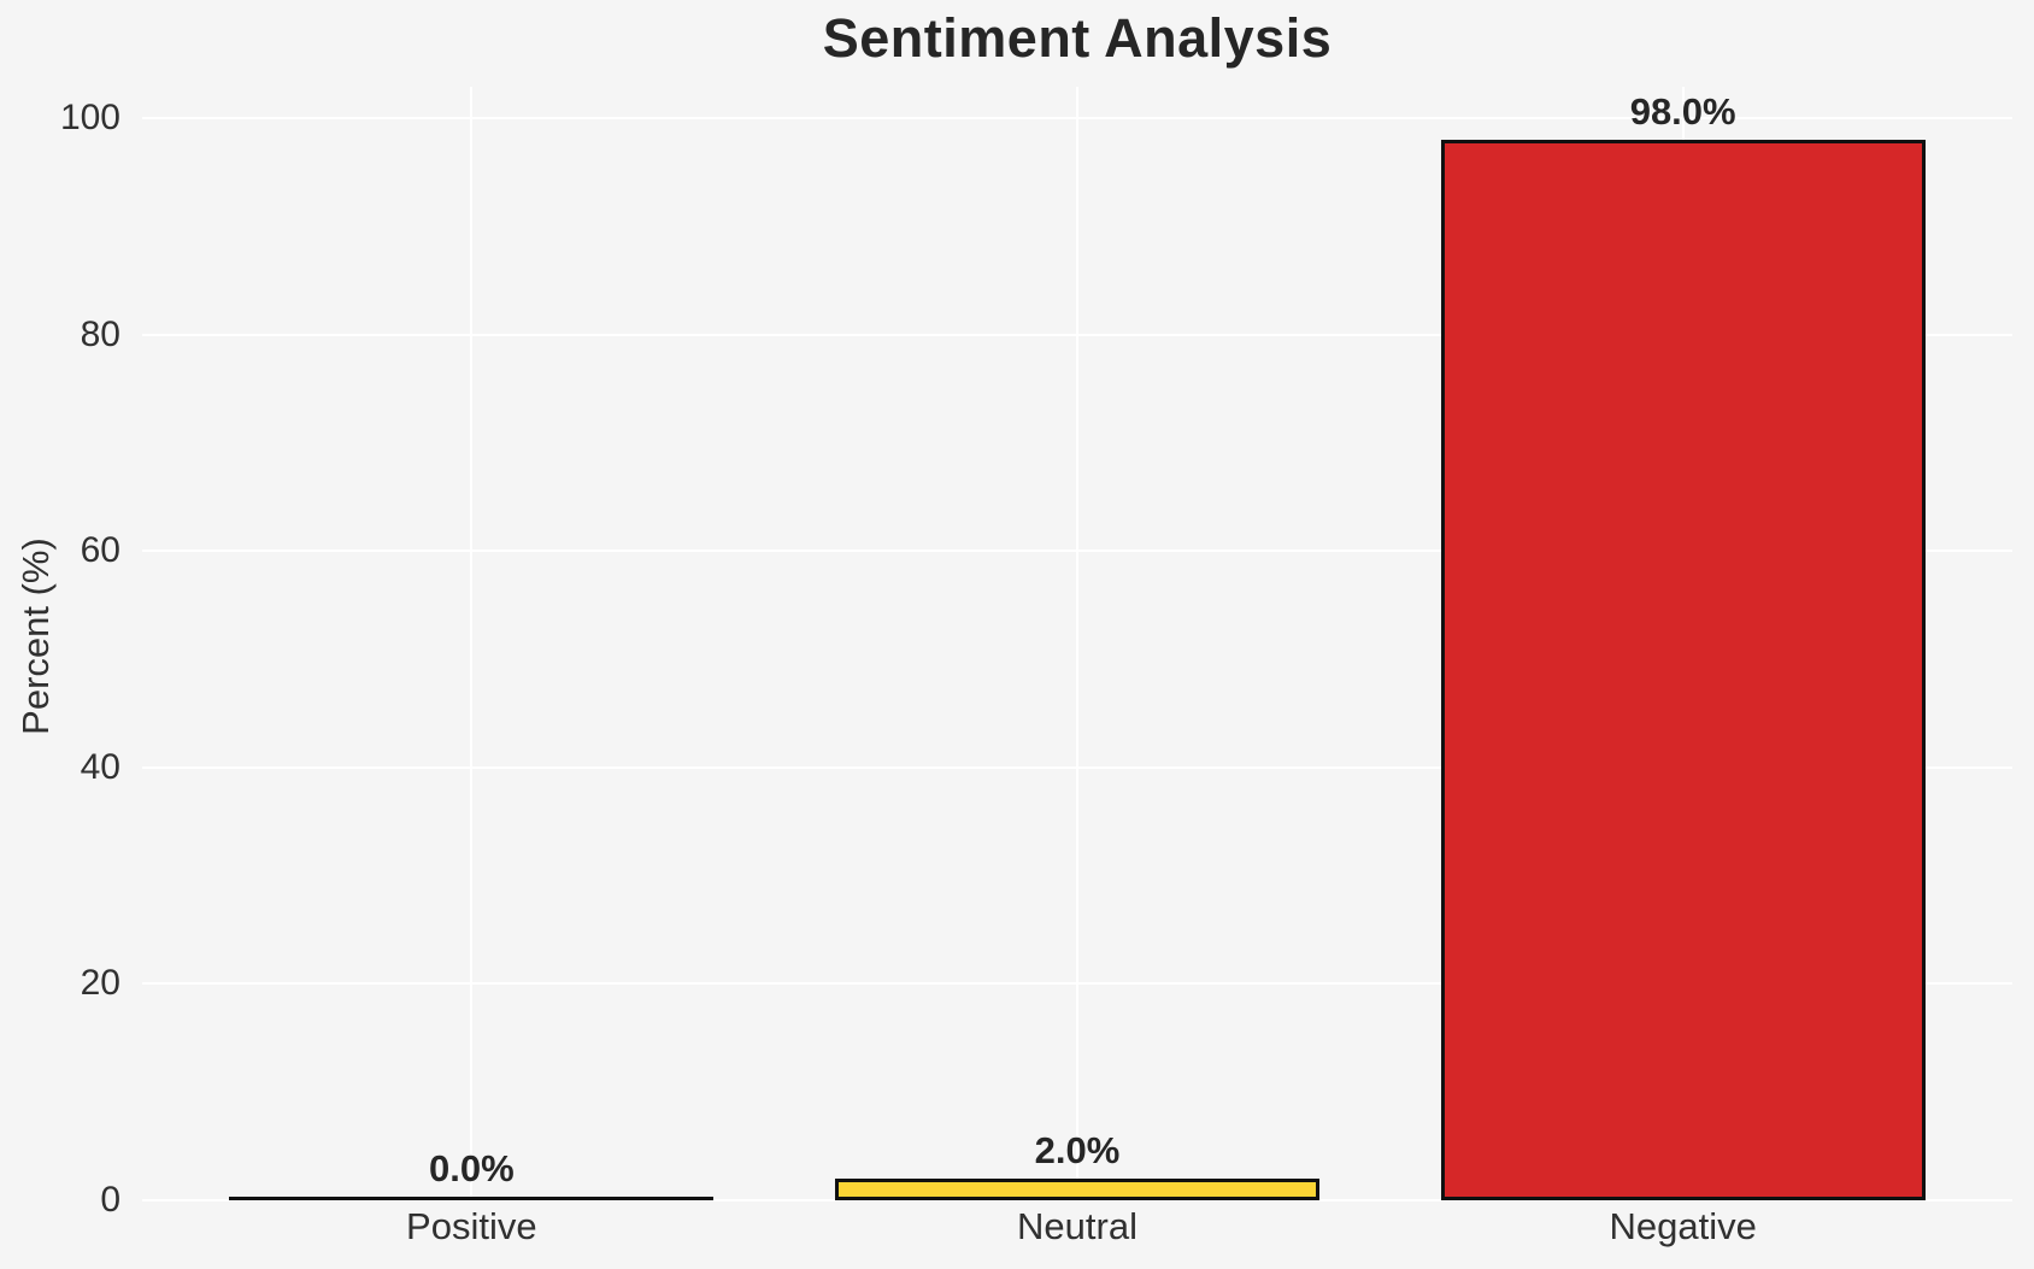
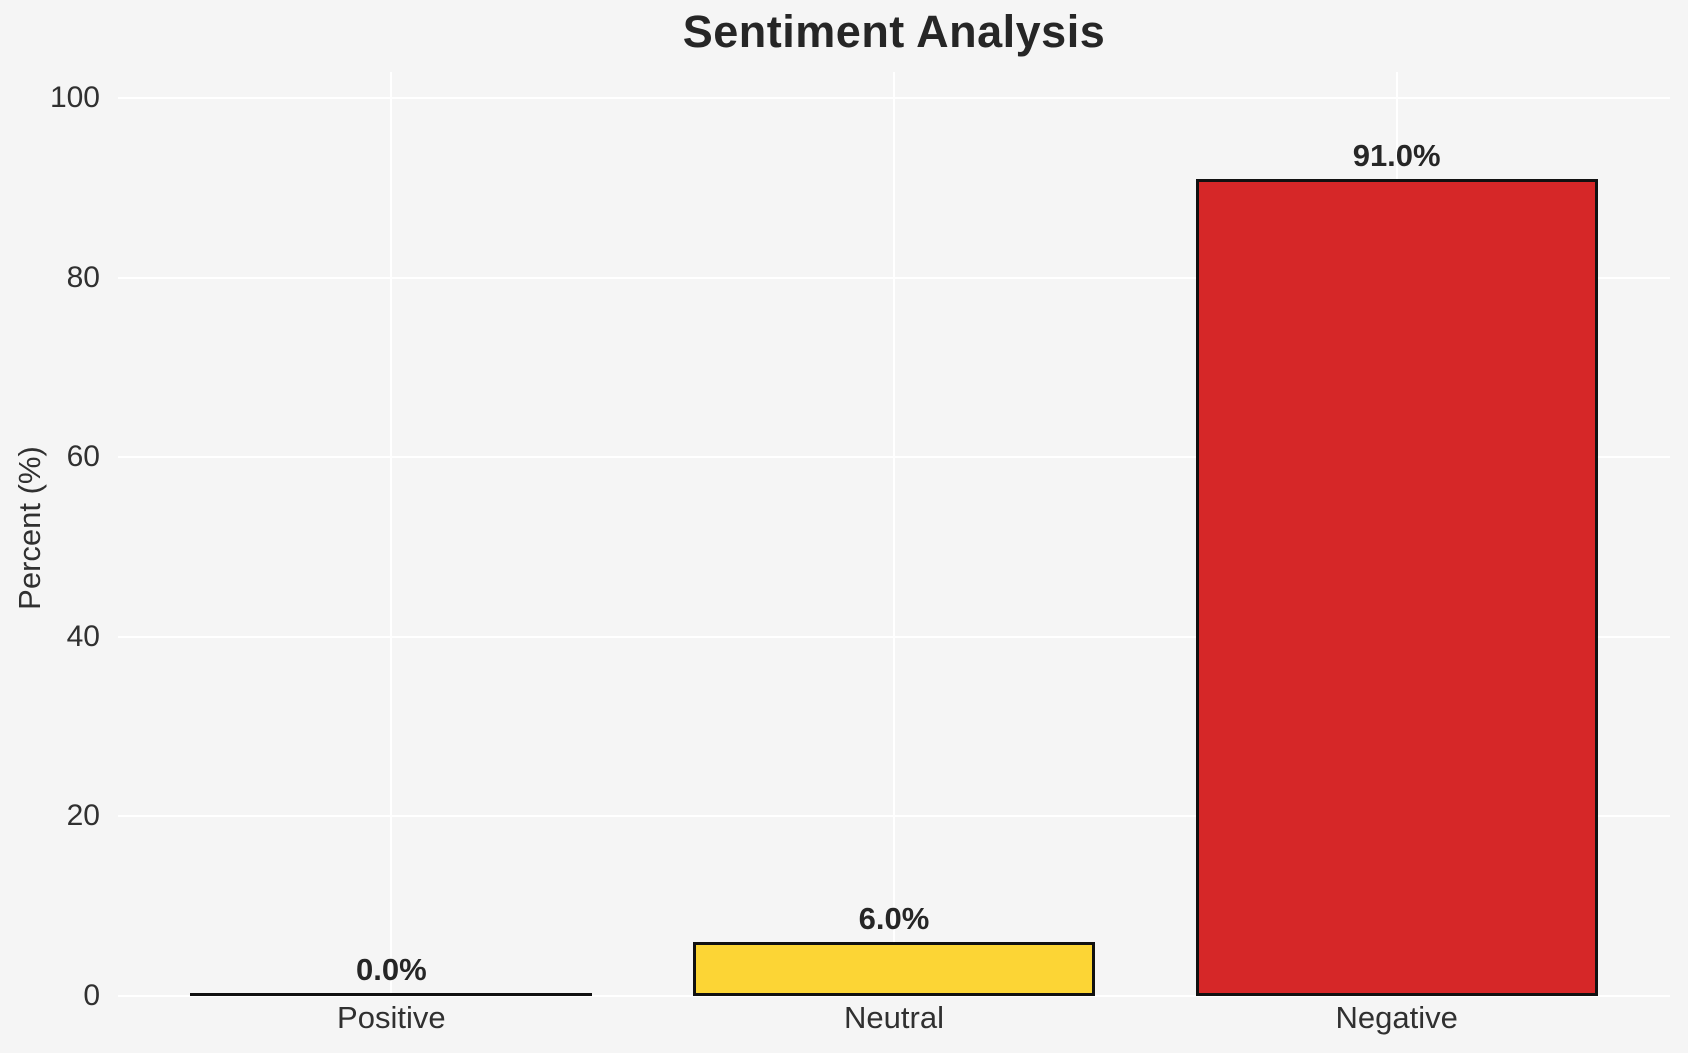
Neutral: 2.0% -> 6.0%
Negative: 98.0% -> 91.0%
